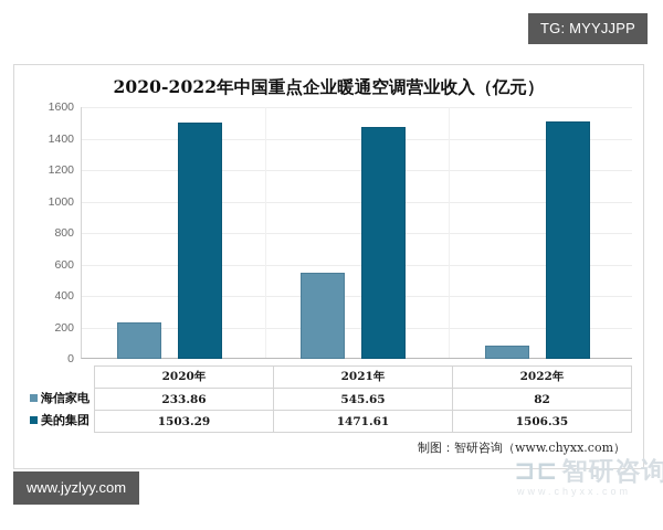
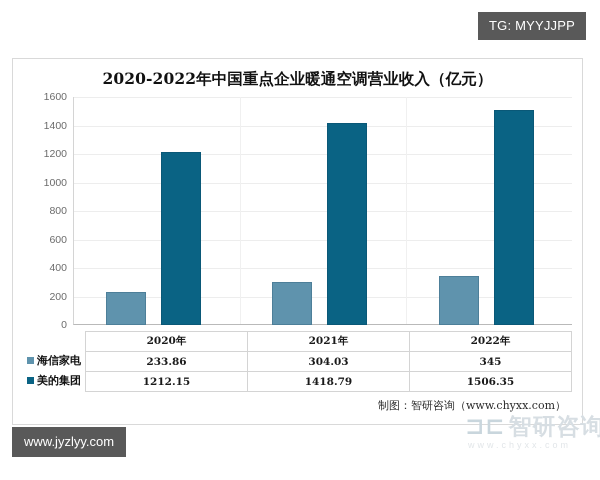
美的集团/2020年: 1503.29 -> 1212.15
海信家电/2021年: 545.65 -> 304.03
美的集团/2021年: 1471.61 -> 1418.79
海信家电/2022年: 82 -> 345
